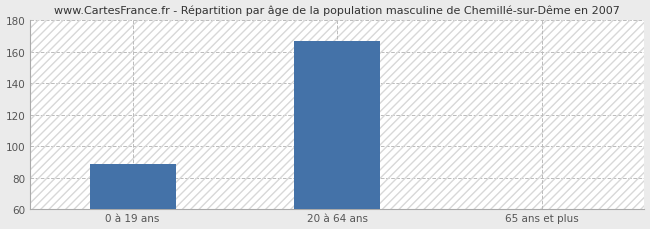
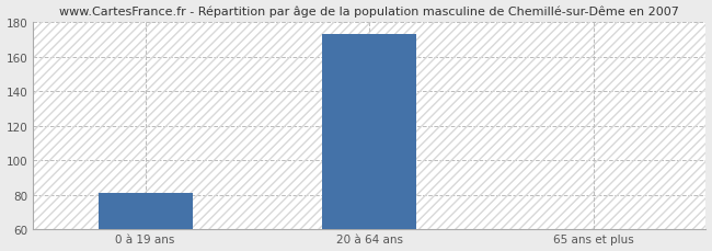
0 à 19 ans: 89 -> 81
20 à 64 ans: 167 -> 173
